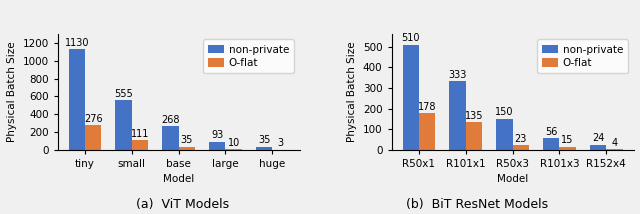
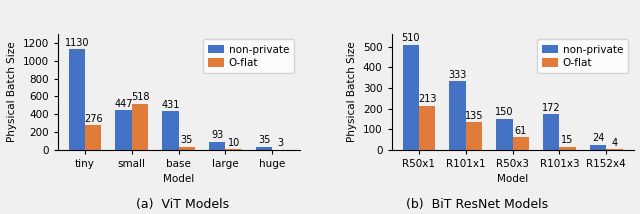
non-private/small: 555 -> 447
O-flat/small: 111 -> 518
non-private/base: 268 -> 431
O-flat/R50x1: 178 -> 213
O-flat/R50x3: 23 -> 61
non-private/R101x3: 56 -> 172
